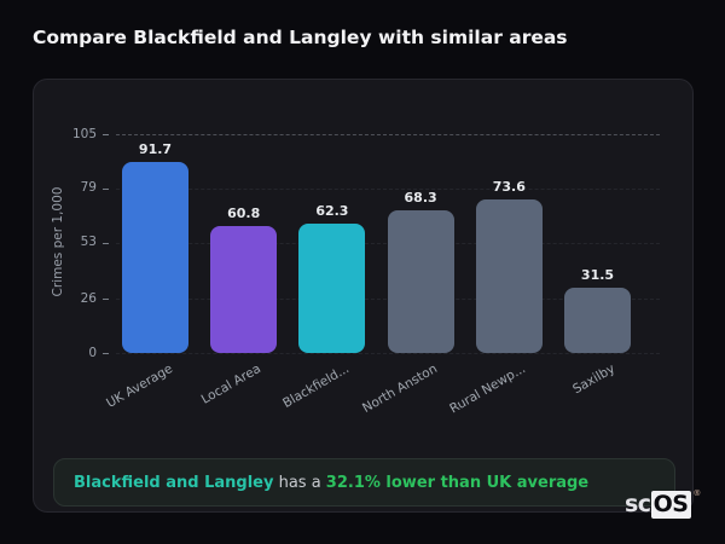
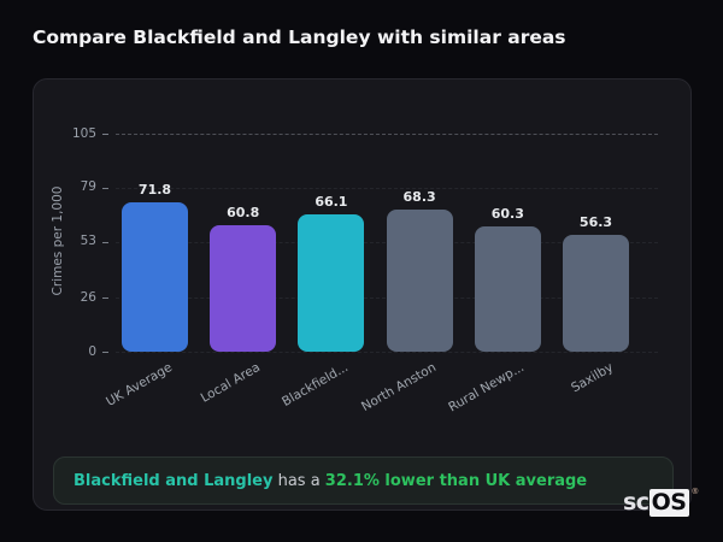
UK Average: 91.7 -> 71.8
Blackfield...: 62.3 -> 66.1
Rural Newp...: 73.6 -> 60.3
Saxilby: 31.5 -> 56.3
